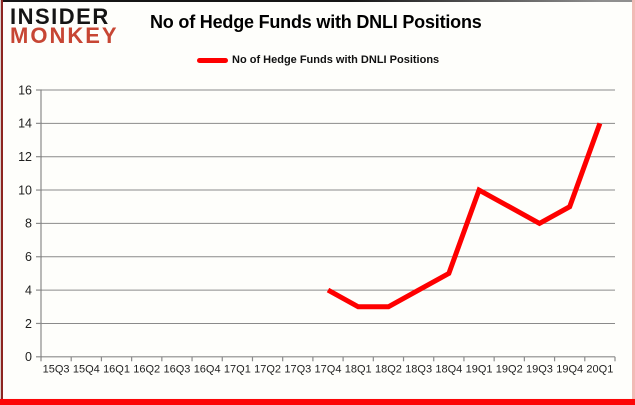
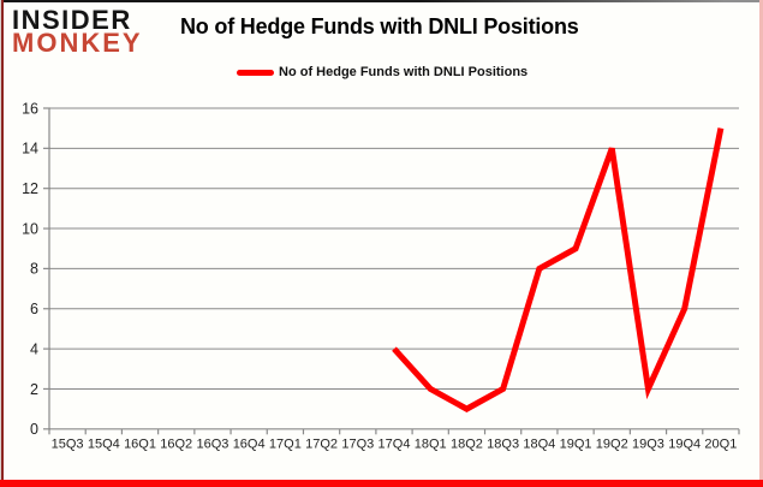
18Q1: 3 -> 2
18Q2: 3 -> 1
18Q3: 4 -> 2
18Q4: 5 -> 8
19Q1: 10 -> 9
19Q2: 9 -> 14
19Q3: 8 -> 2
19Q4: 9 -> 6
20Q1: 14 -> 15
